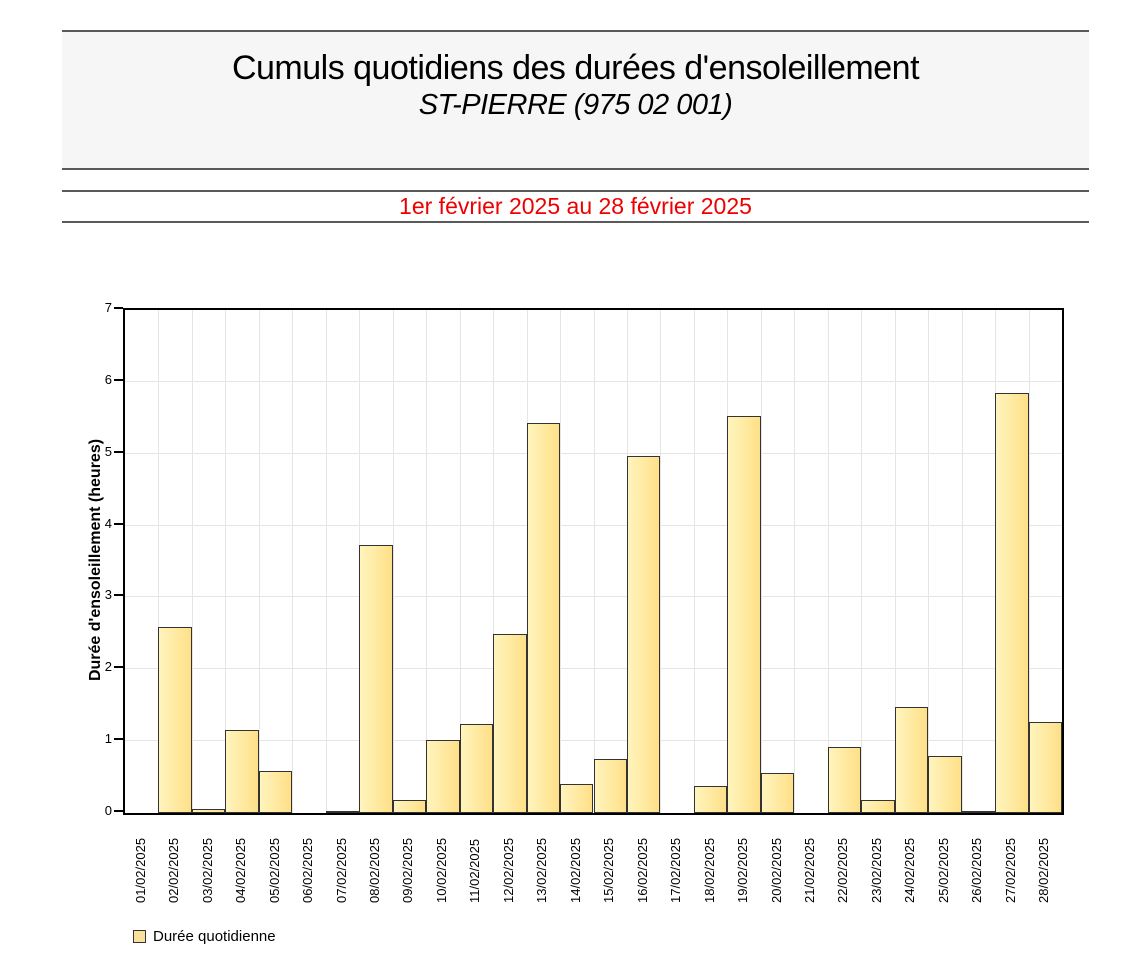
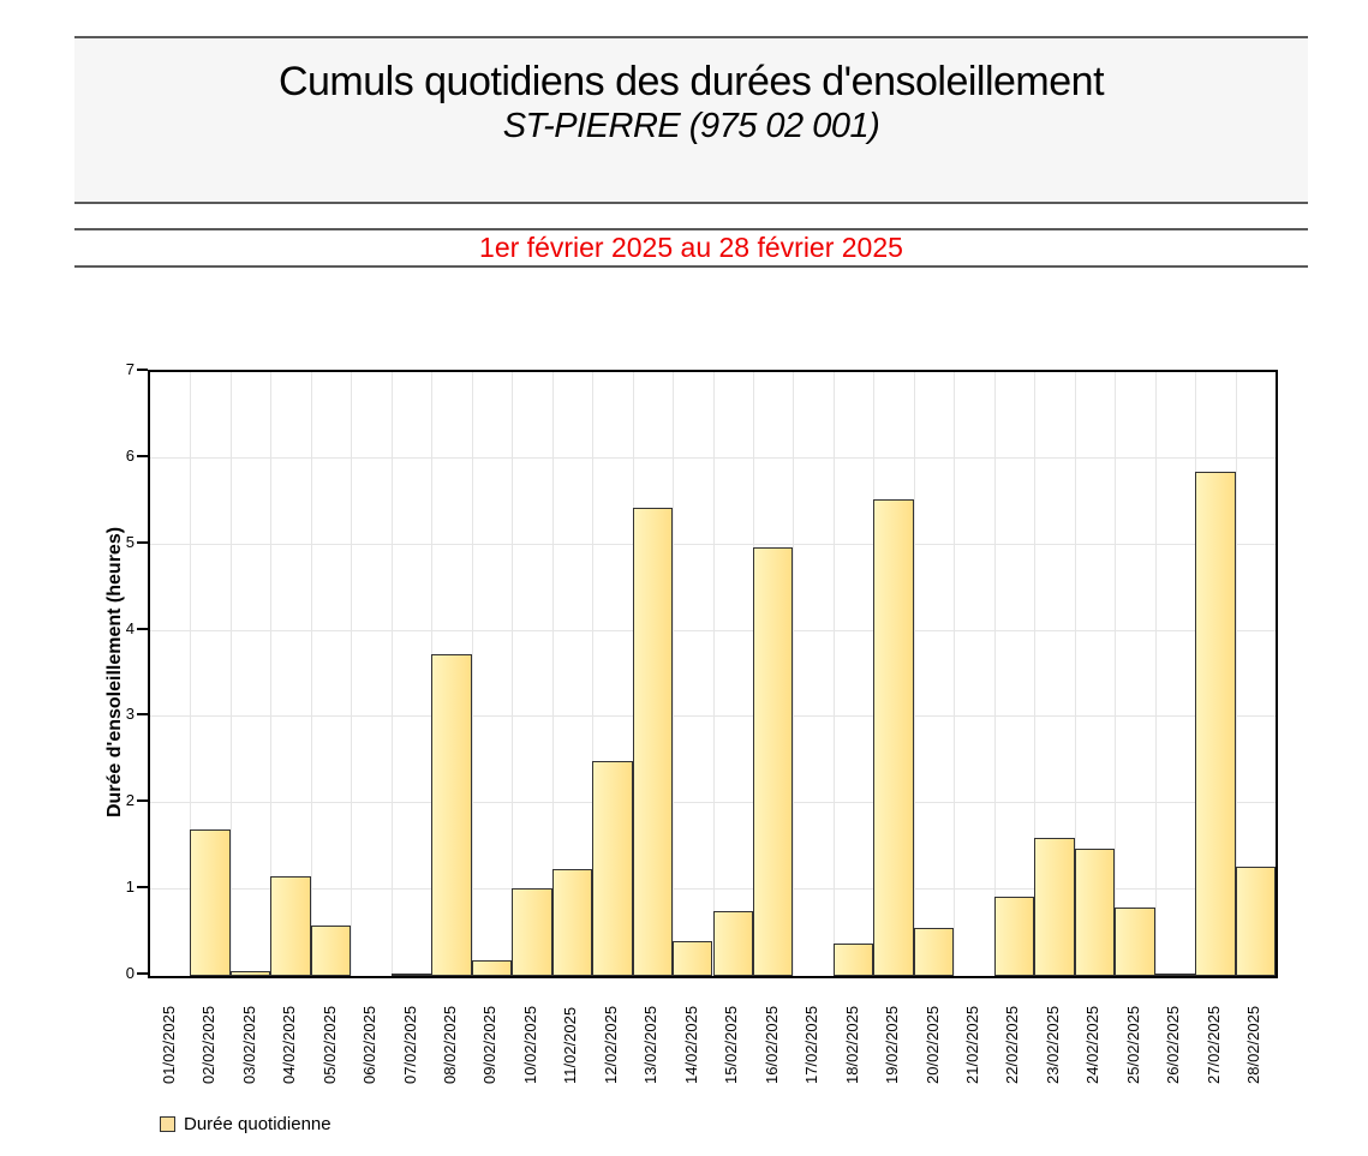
02/02/2025: 2.6 -> 1.7
23/02/2025: 0.2 -> 1.6
